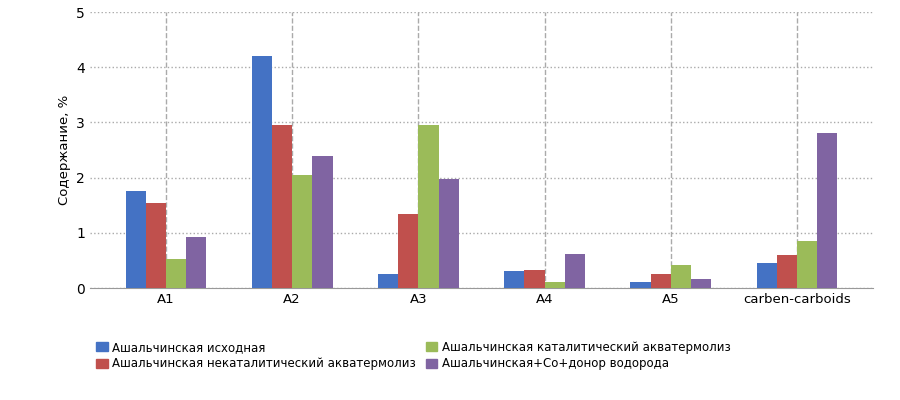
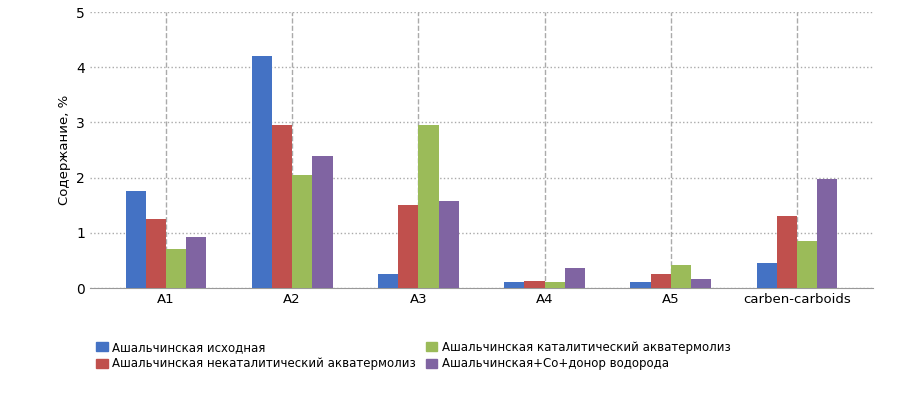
Ашальчинская некаталитический акватермолиз/A1: 1.54 -> 1.25
Ашальчинская каталитический акватермолиз/A1: 0.52 -> 0.70
Ашальчинская некаталитический акватермолиз/A3: 1.34 -> 1.50
Ашальчинская+Со+донор водорода/A3: 1.98 -> 1.58
Ашальчинская исходная/A4: 0.30 -> 0.10
Ашальчинская некаталитический акватермолиз/A4: 0.32 -> 0.12
Ашальчинская+Со+донор водорода/A4: 0.62 -> 0.37
Ашальчинская некаталитический акватермолиз/carben-carboids: 0.60 -> 1.30
Ашальчинская+Со+донор водорода/carben-carboids: 2.80 -> 1.97
